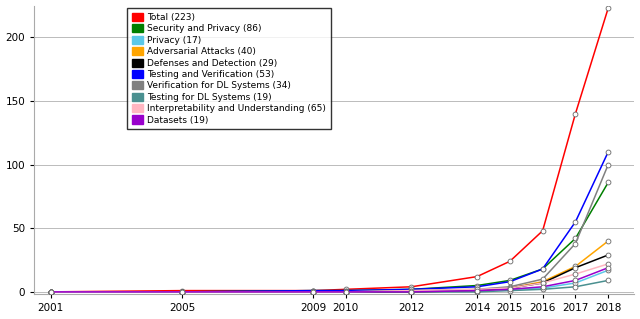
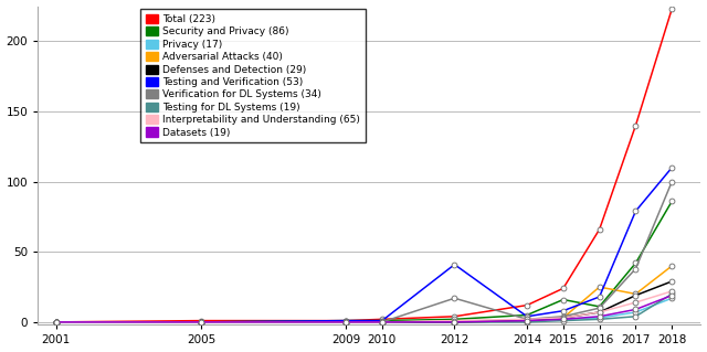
Testing and Verification (53)/2012: 2 -> 41
Verification for DL Systems (34)/2012: 1 -> 17
Security and Privacy (86)/2015: 9 -> 16
Total (223)/2016: 48 -> 66
Security and Privacy (86)/2016: 18 -> 11
Adversarial Attacks (40)/2016: 8 -> 25
Testing and Verification (53)/2017: 55 -> 79
Testing for DL Systems (19)/2018: 9 -> 20
